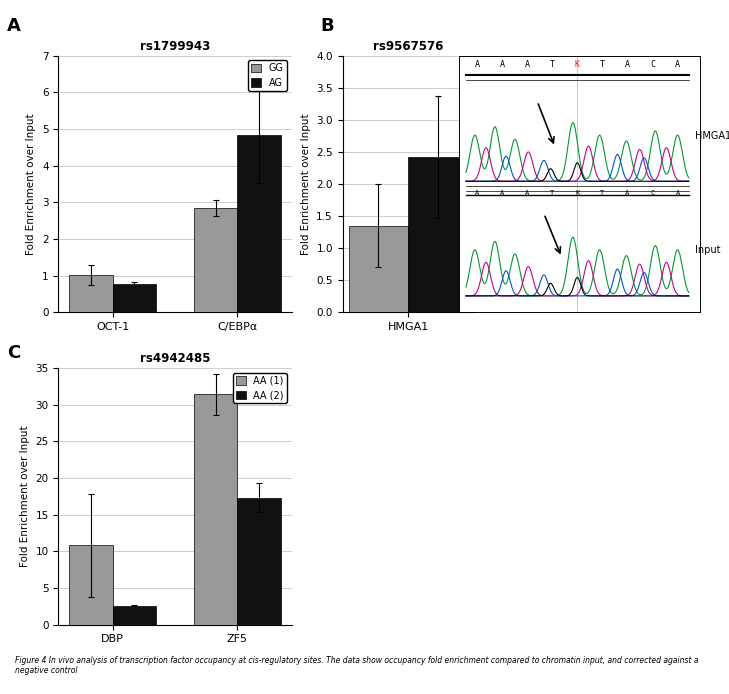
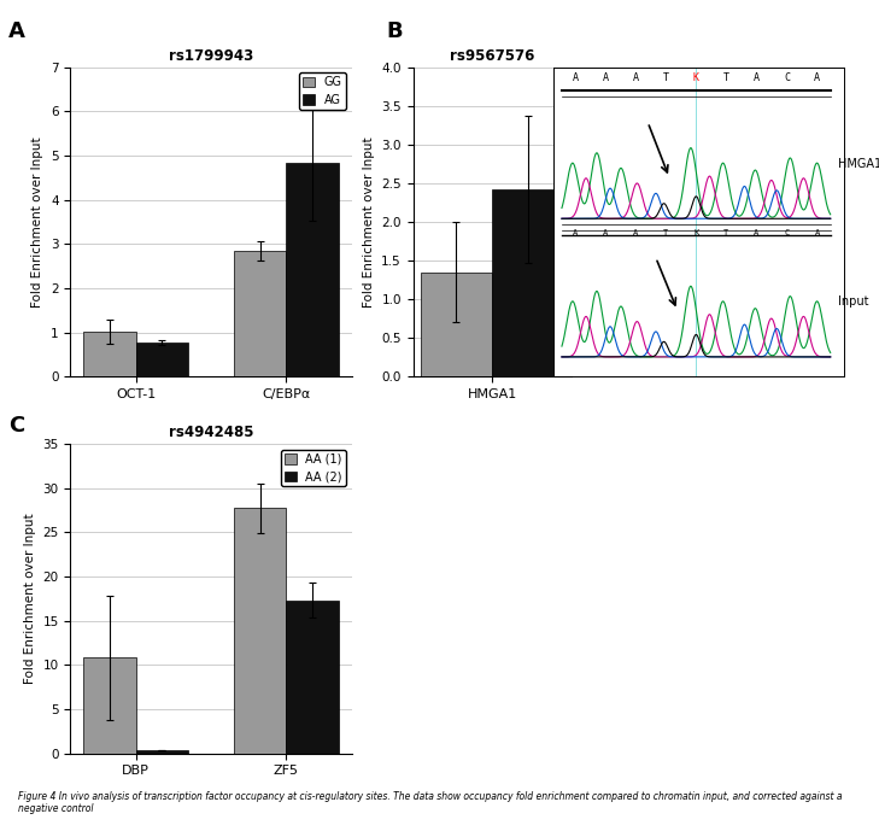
rs4942485/AA (2)/DBP: 2.6 -> 0.3
rs4942485/AA (1)/ZF5: 31.4 -> 27.7
